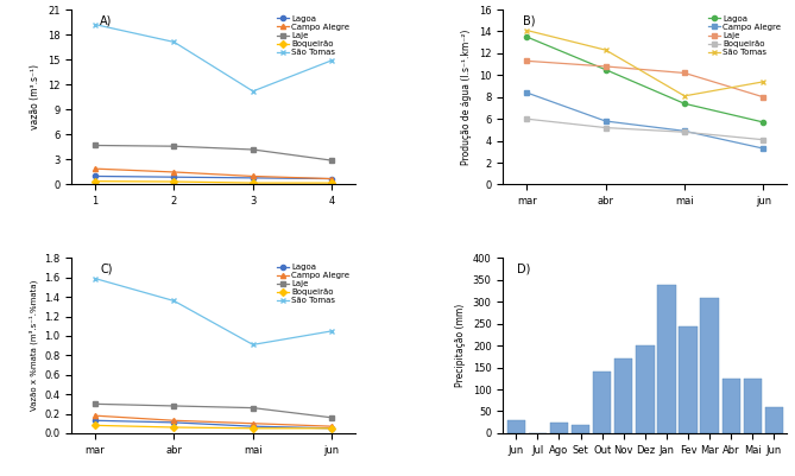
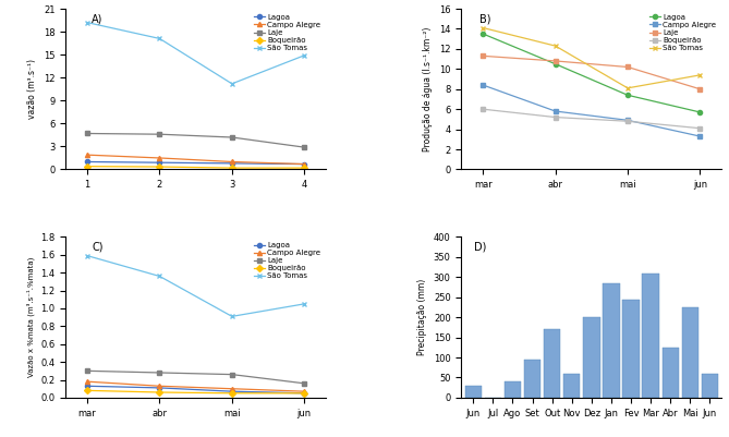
Ago: 25 -> 40
Set: 20 -> 95
Out: 140 -> 170
Nov: 170 -> 60
Jan: 340 -> 285
Mai: 125 -> 225
